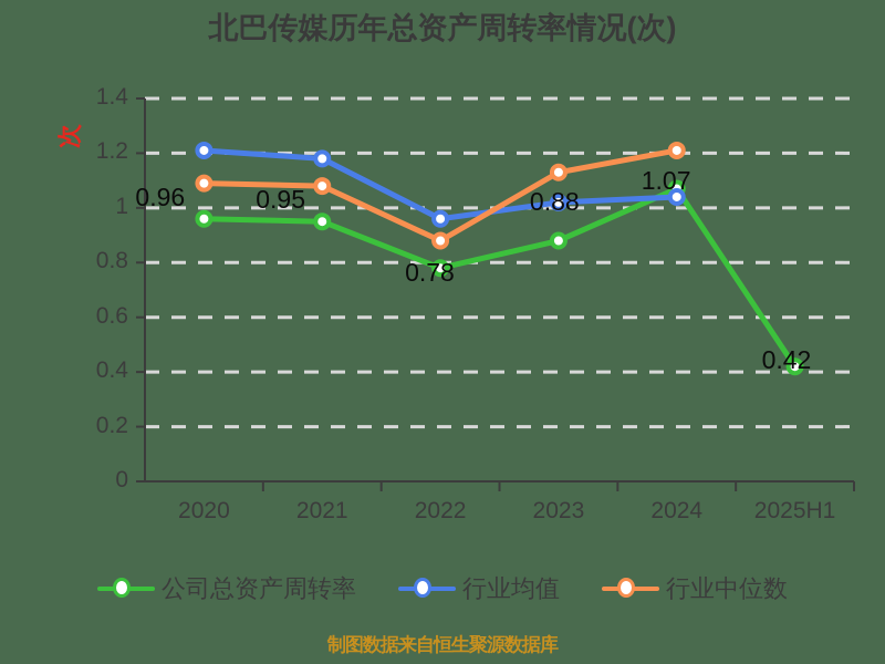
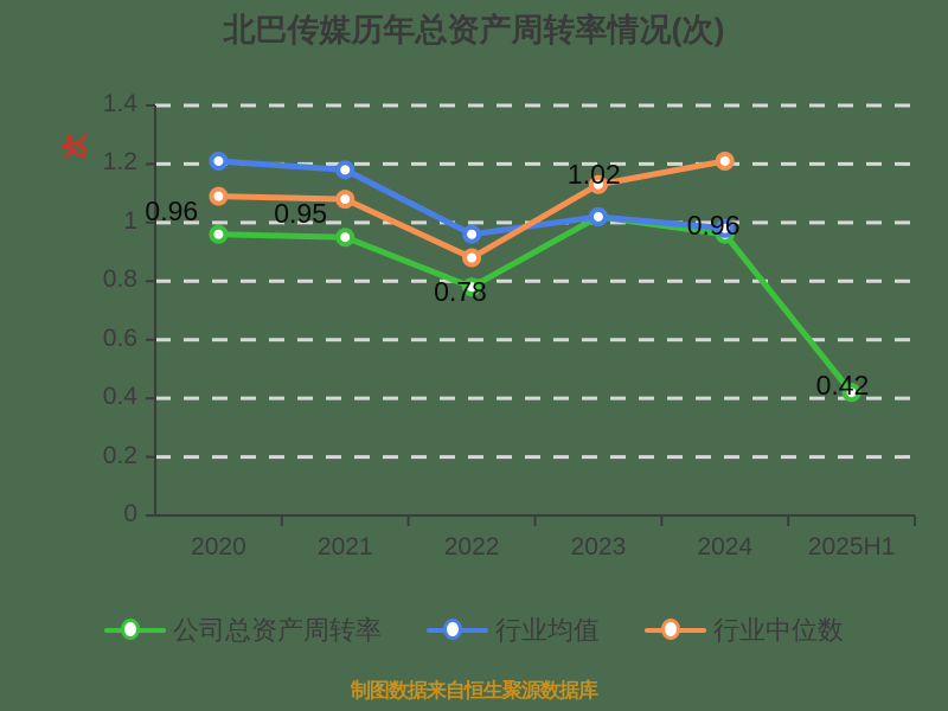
公司总资产周转率/2023: 0.88 -> 1.02
公司总资产周转率/2024: 1.07 -> 0.96
行业均值/2024: 1.04 -> 0.98
